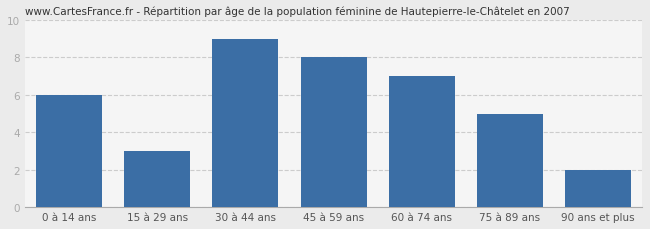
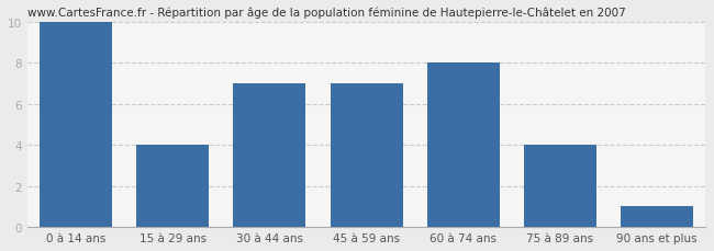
0 à 14 ans: 6 -> 10
15 à 29 ans: 3 -> 4
30 à 44 ans: 9 -> 7
45 à 59 ans: 8 -> 7
60 à 74 ans: 7 -> 8
75 à 89 ans: 5 -> 4
90 ans et plus: 2 -> 1
